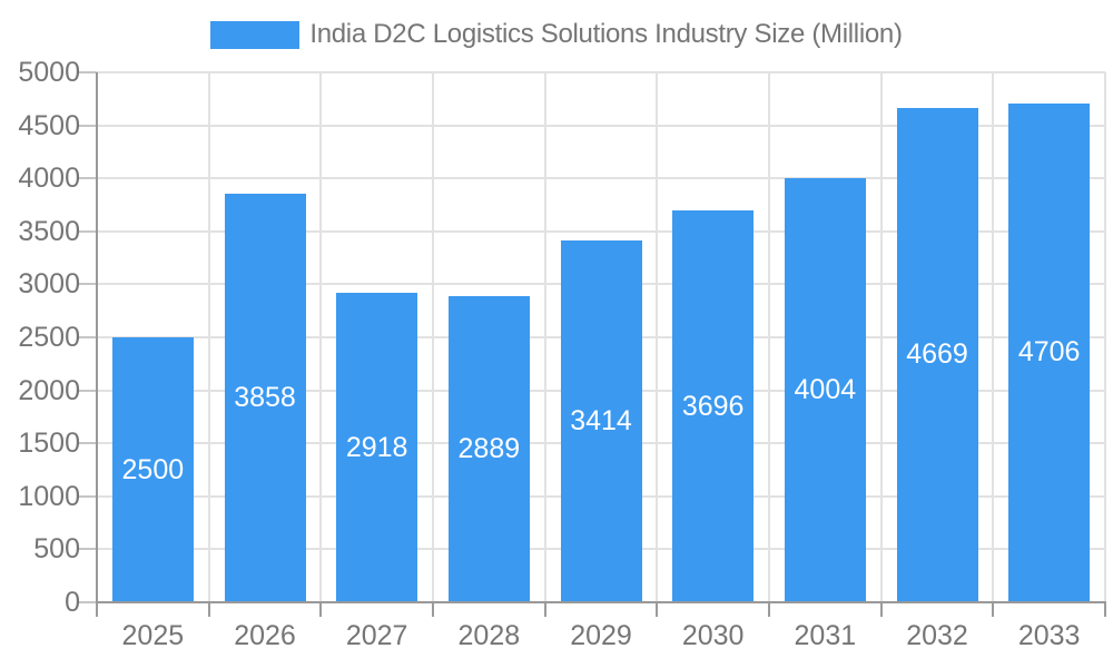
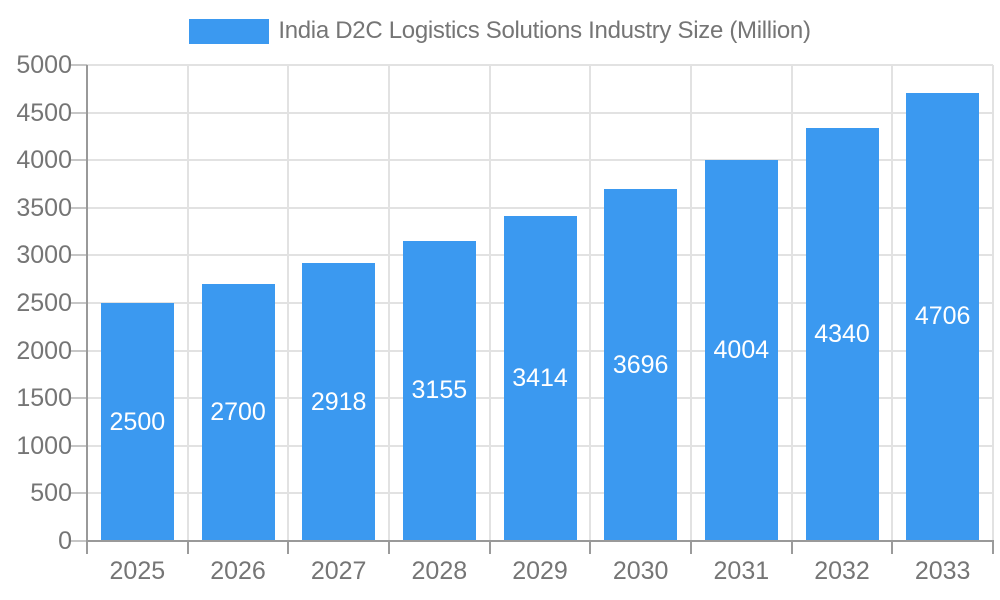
2026: 3858 -> 2700
2028: 2889 -> 3155
2032: 4669 -> 4340
